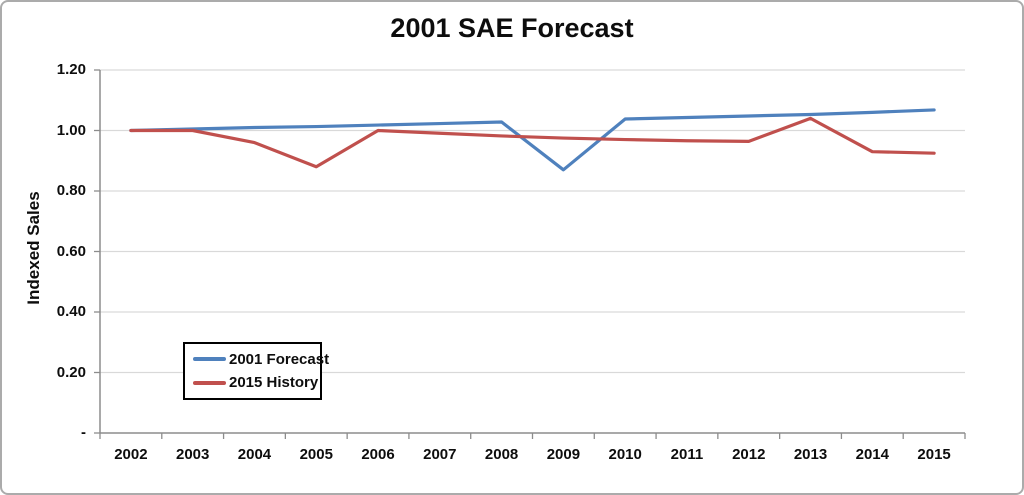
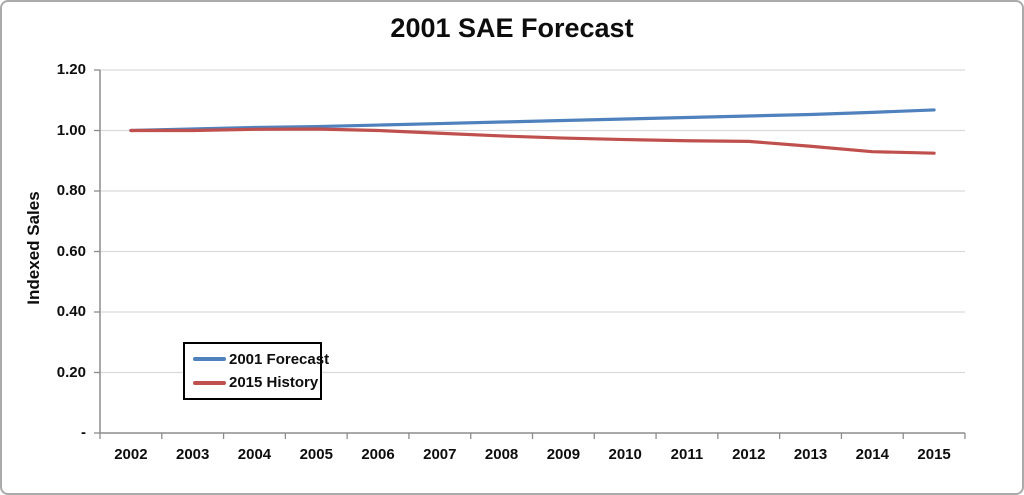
2015 History/2004: 0.96 -> 1.00
2015 History/2005: 0.88 -> 1.00
2001 Forecast/2009: 0.87 -> 1.03
2015 History/2013: 1.04 -> 0.95
